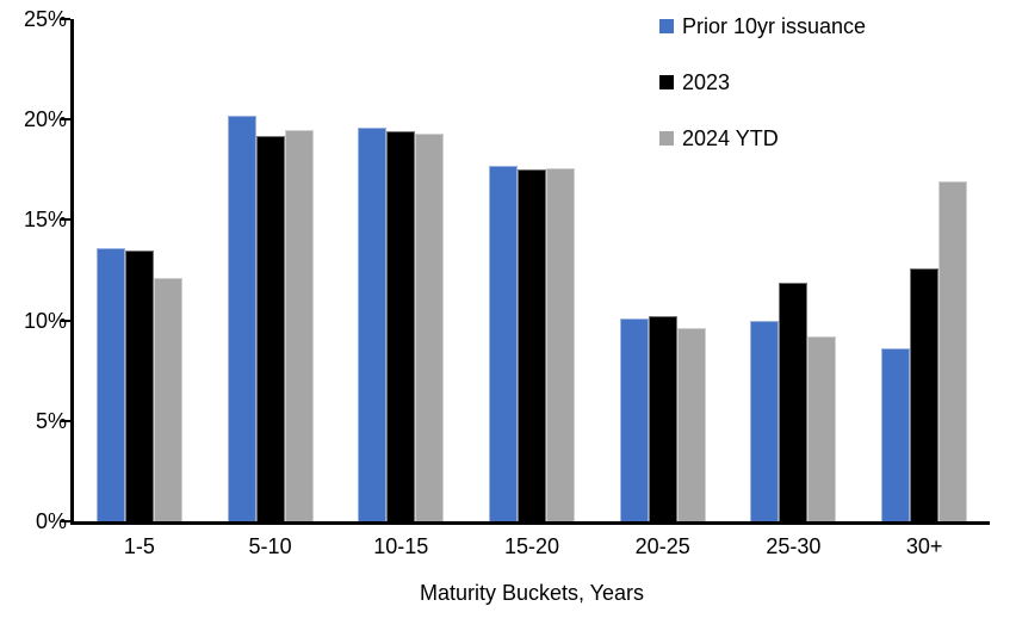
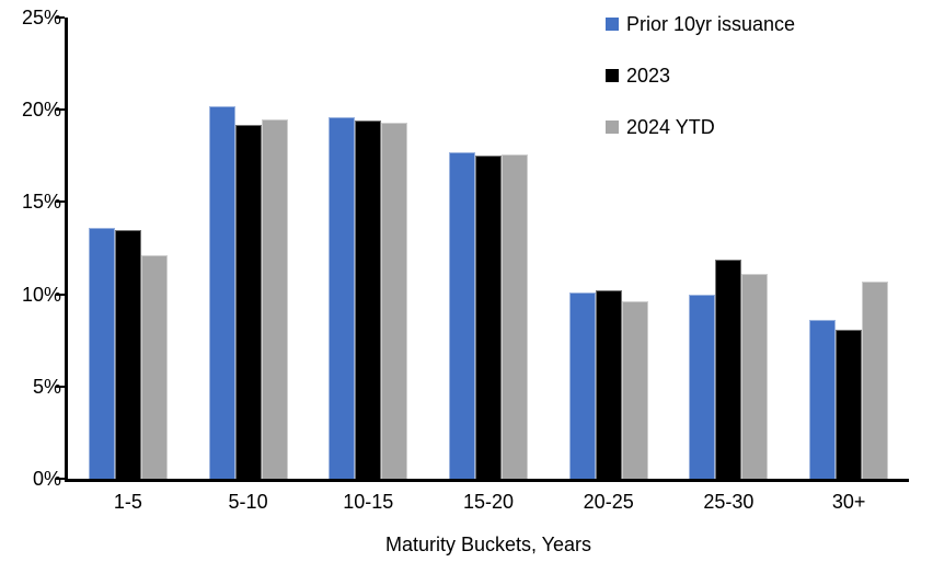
2024 YTD/25-30: 9.2% -> 11.1%
2023/30+: 12.6% -> 8.1%
2024 YTD/30+: 16.9% -> 10.7%
